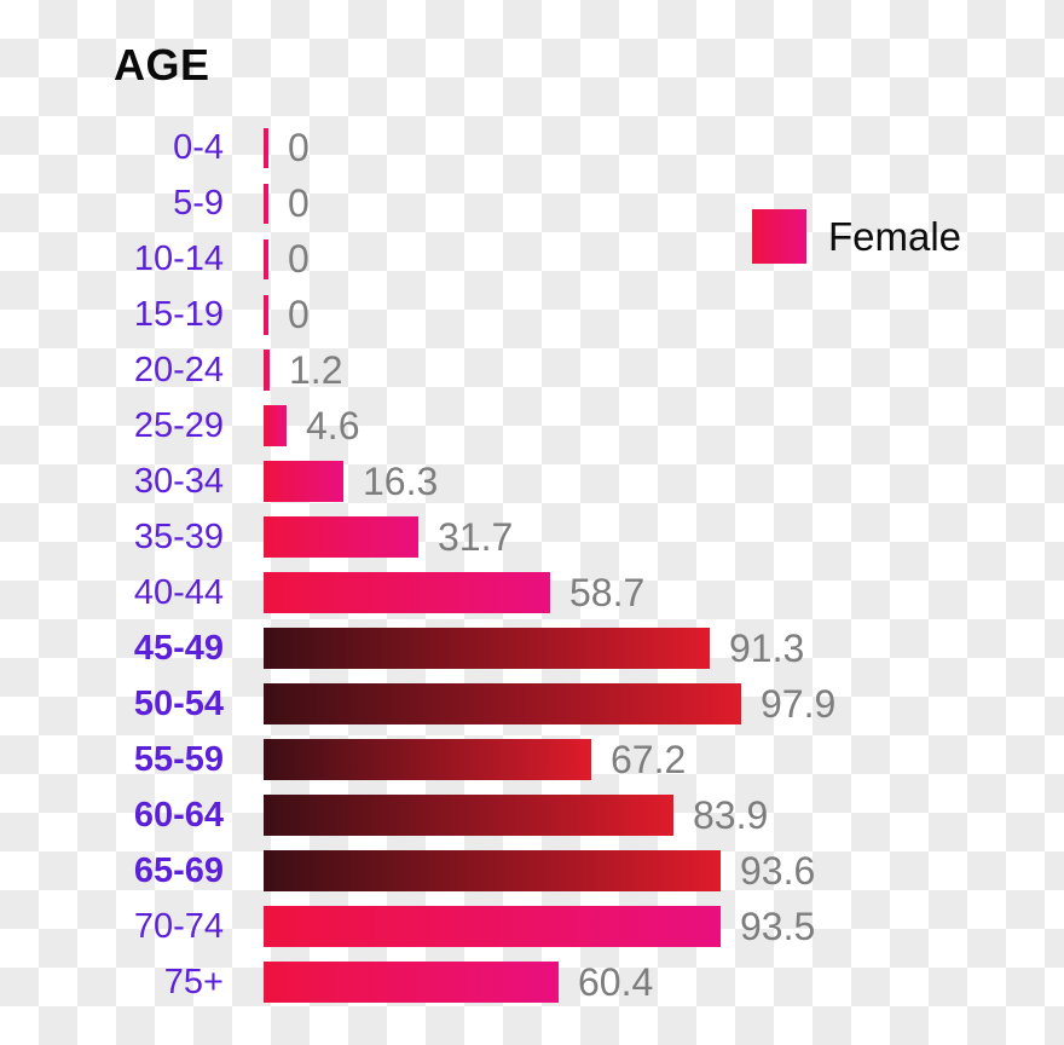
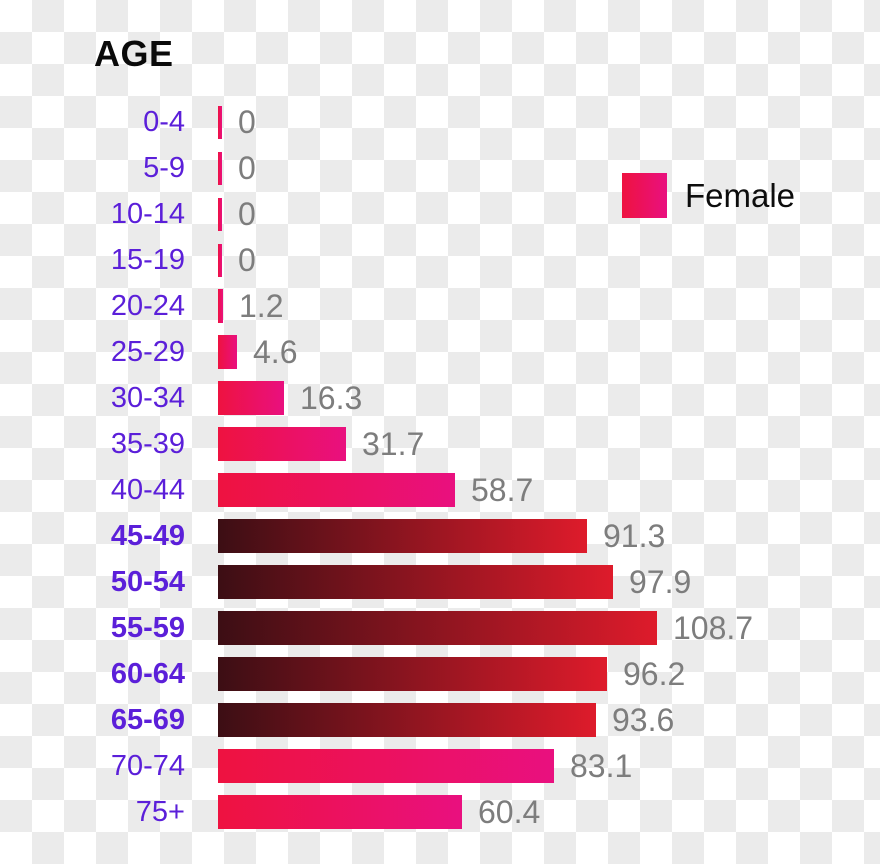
55-59: 67.2 -> 108.7
60-64: 83.9 -> 96.2
70-74: 93.5 -> 83.1
